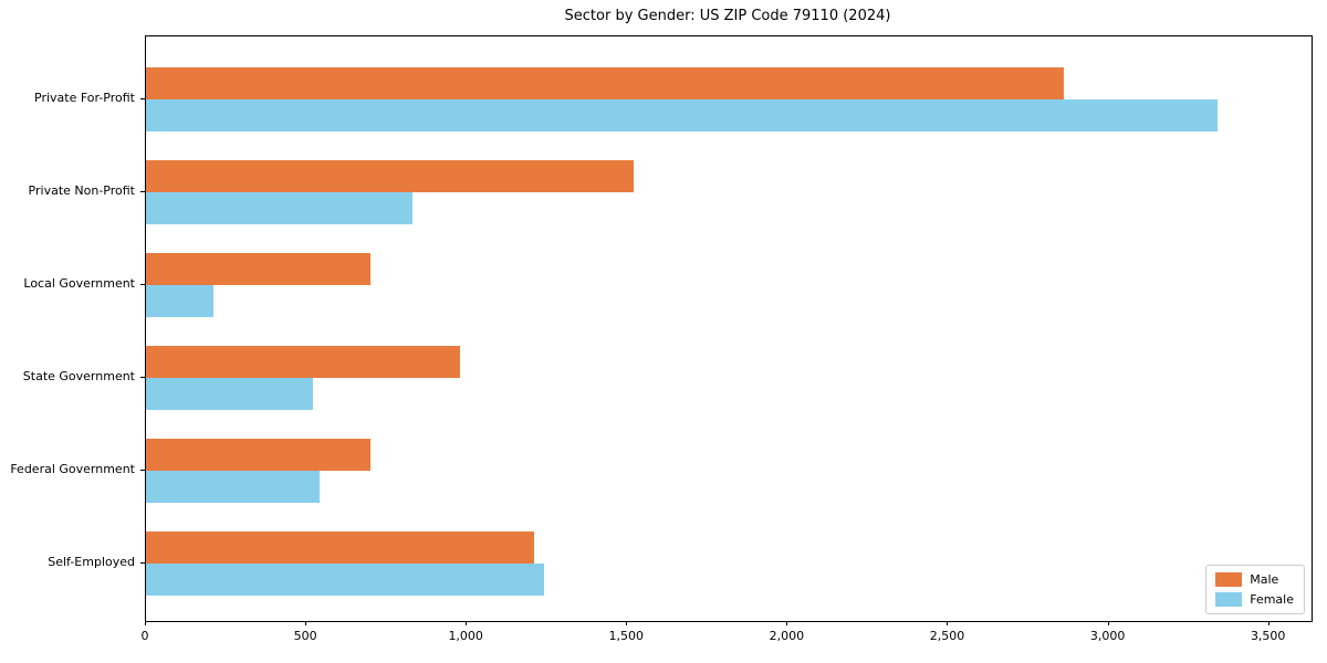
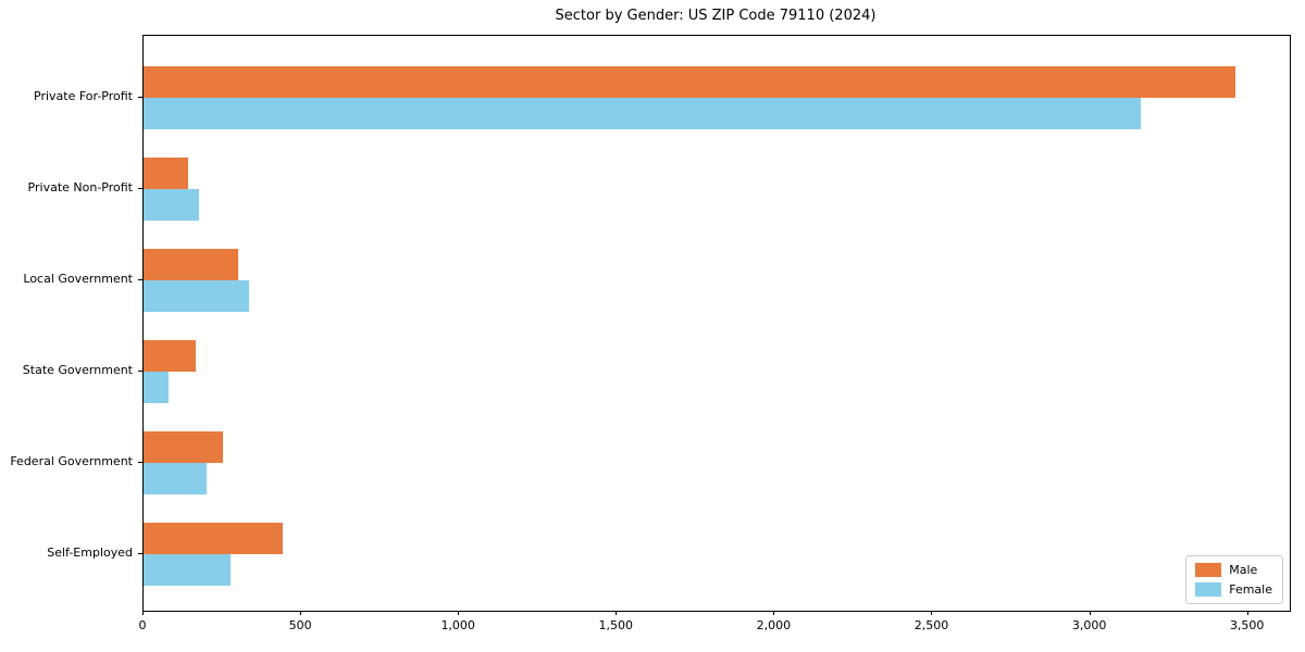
Male/Private For-Profit: 2860 -> 3460
Female/Private For-Profit: 3340 -> 3160
Male/Private Non-Profit: 1520 -> 140
Female/Private Non-Profit: 830 -> 180
Male/Local Government: 700 -> 300
Female/Local Government: 210 -> 340
Male/State Government: 980 -> 160
Female/State Government: 520 -> 80
Male/Federal Government: 700 -> 250
Female/Federal Government: 540 -> 200
Male/Self-Employed: 1210 -> 440
Female/Self-Employed: 1240 -> 280
